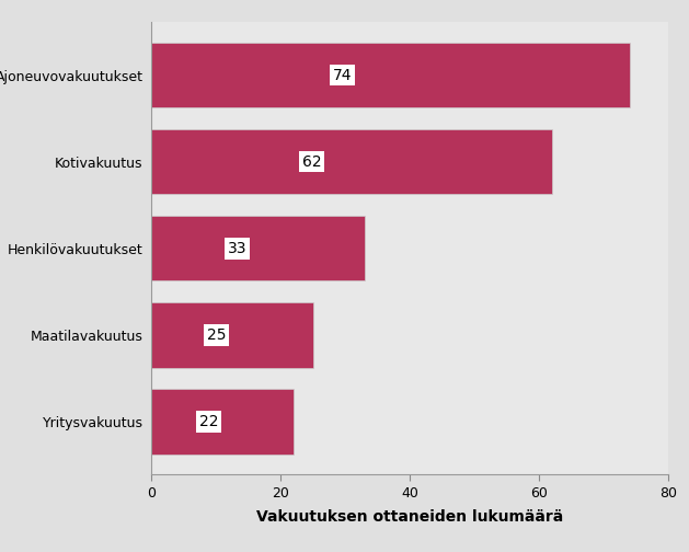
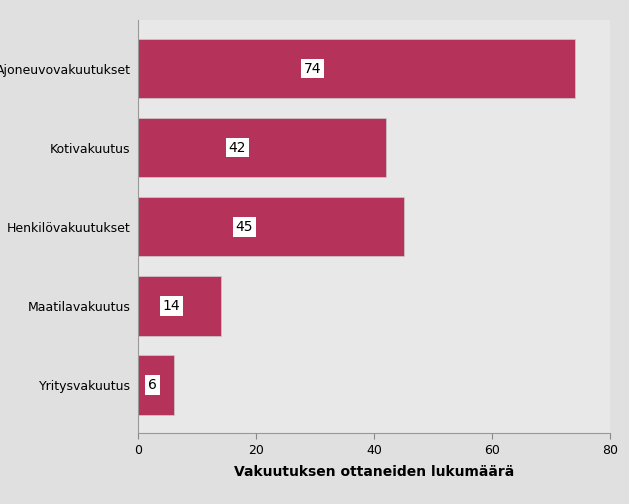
Kotivakuutus: 62 -> 42
Henkilövakuutukset: 33 -> 45
Maatilavakuutus: 25 -> 14
Yritysvakuutus: 22 -> 6
